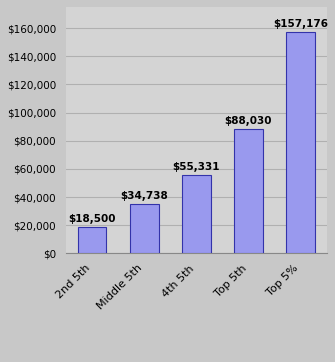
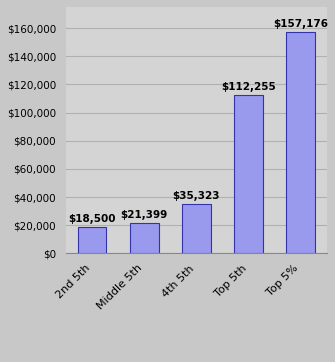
Middle 5th: $34,738 -> $21,399
4th 5th: $55,331 -> $35,323
Top 5th: $88,030 -> $112,255
